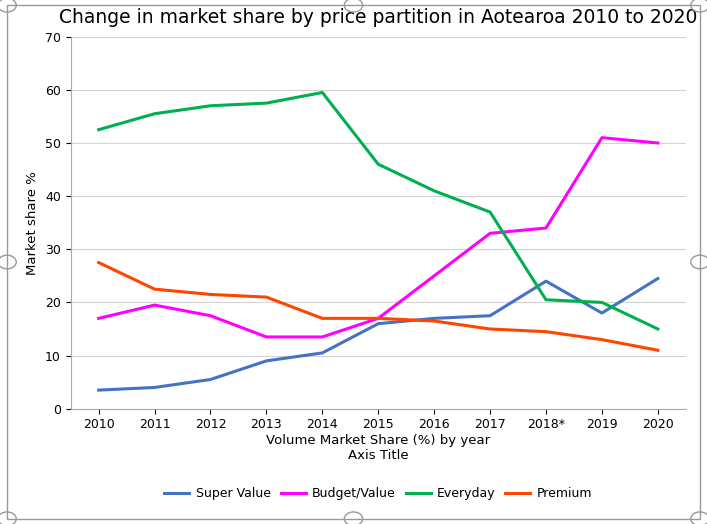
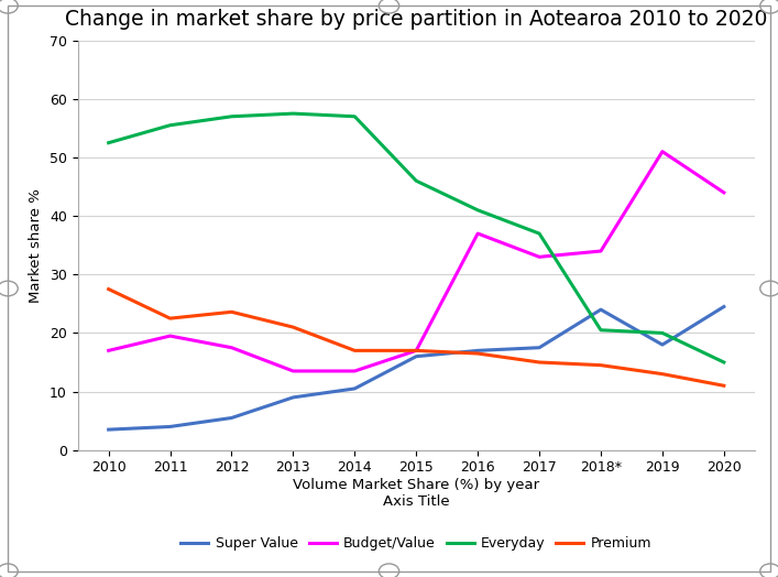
Premium/2012: 21.5 -> 23.6
Everyday/2014: 59.5 -> 57.0
Budget/Value/2016: 25.0 -> 37.0
Budget/Value/2020: 50.0 -> 44.0
